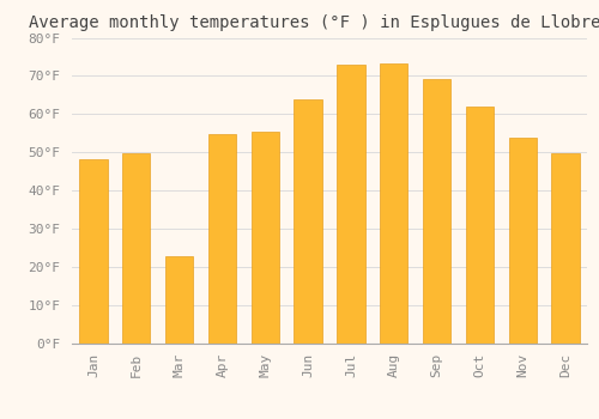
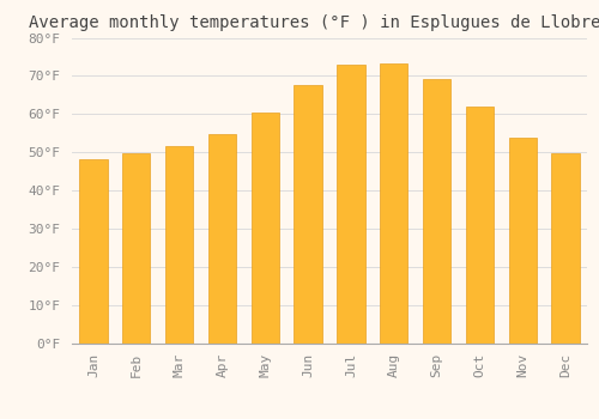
Mar: 23.0°F -> 51.8°F
May: 55.5°F -> 60.3°F
Jun: 64.0°F -> 67.6°F
